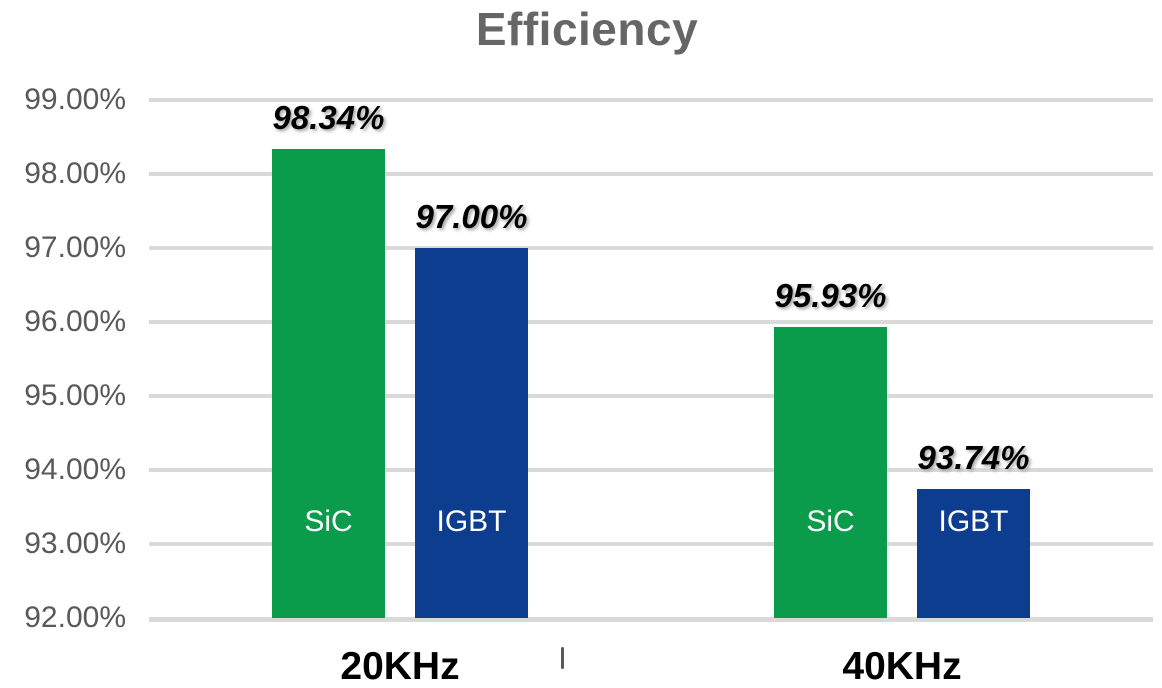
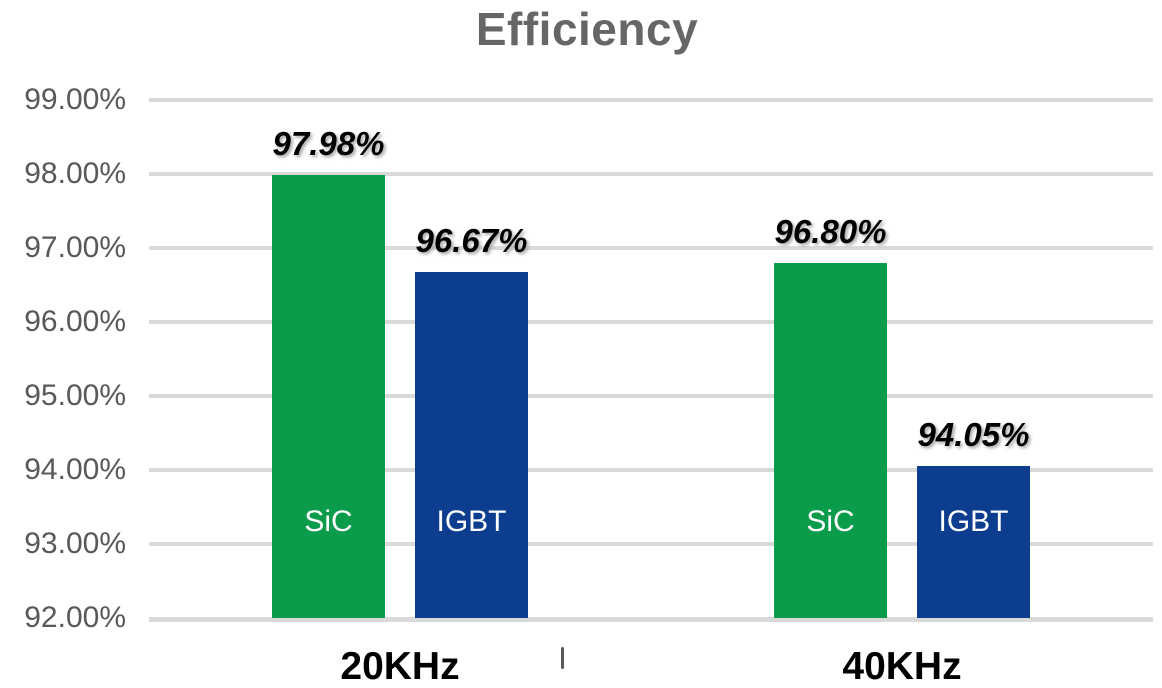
SiC/20KHz: 98.34% -> 97.98%
IGBT/20KHz: 97.00% -> 96.67%
SiC/40KHz: 95.93% -> 96.80%
IGBT/40KHz: 93.74% -> 94.05%
